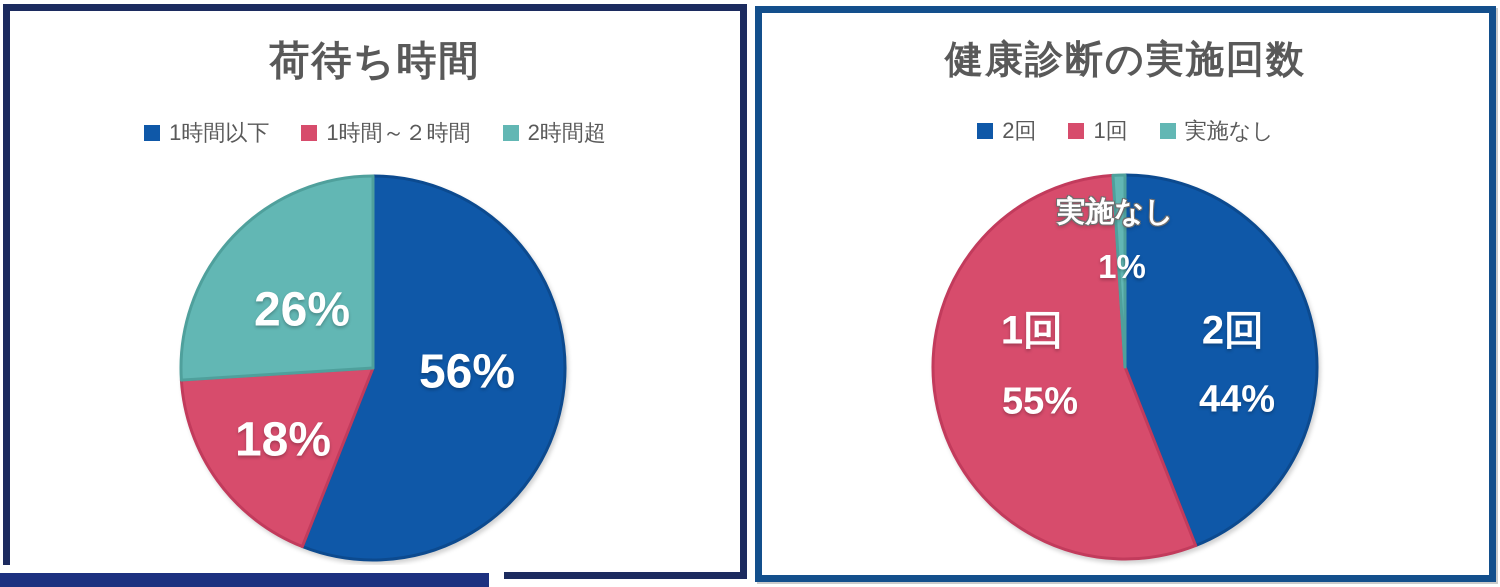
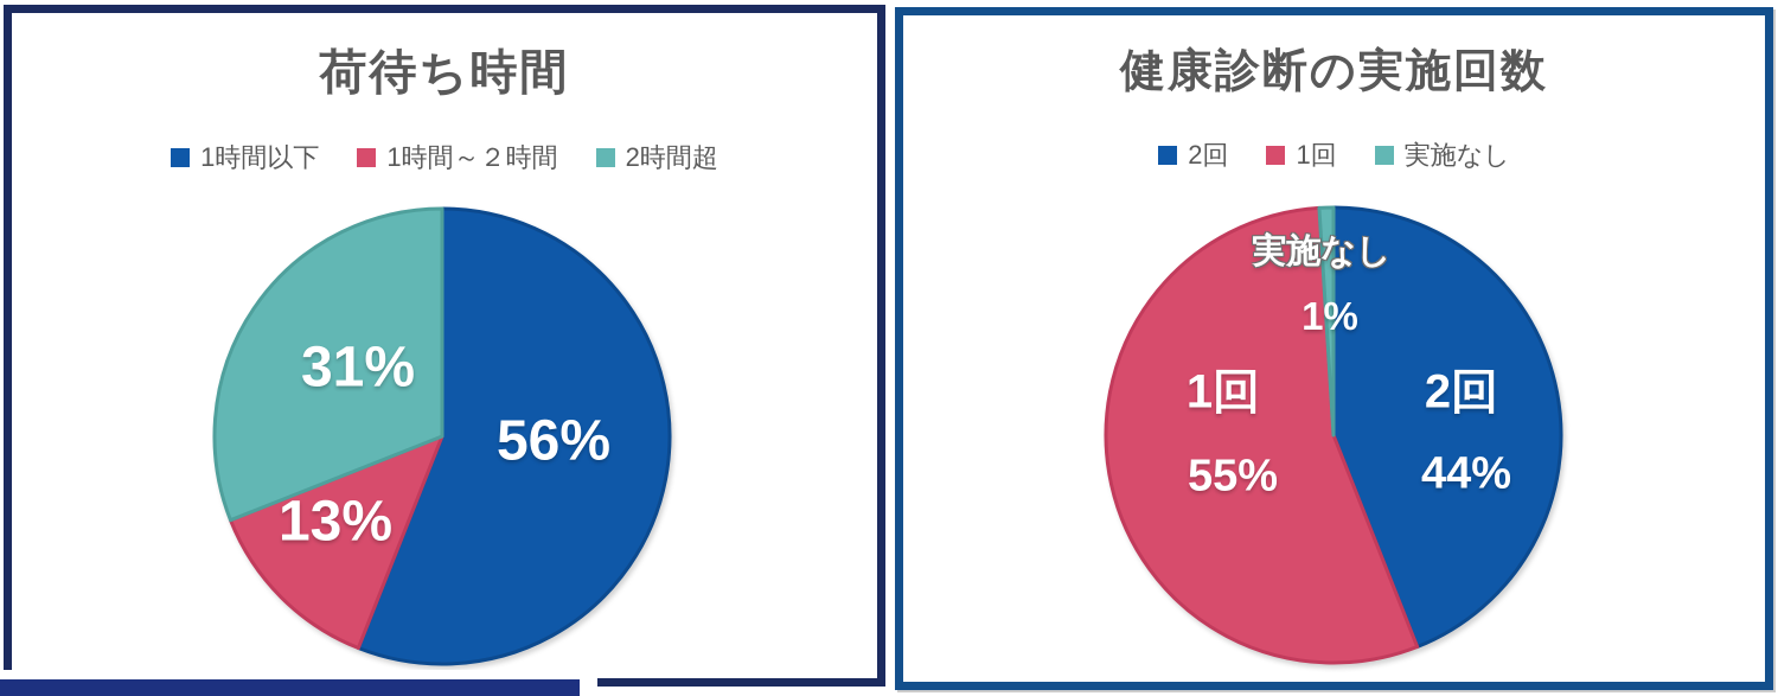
荷待ち時間/1時間～２時間: 18% -> 13%
荷待ち時間/2時間超: 26% -> 31%
